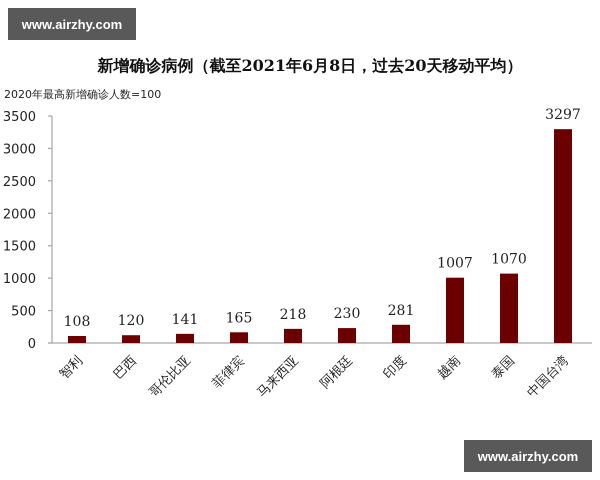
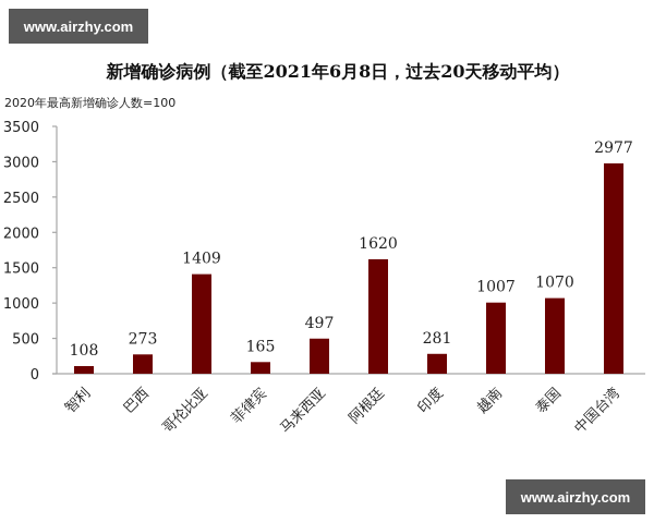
巴西: 120 -> 273
哥伦比亚: 141 -> 1409
马来西亚: 218 -> 497
阿根廷: 230 -> 1620
中国台湾: 3297 -> 2977
